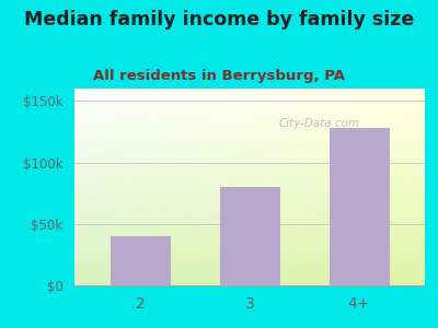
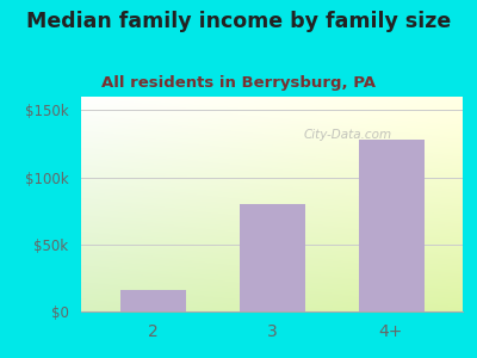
2: $40k -> $16k
